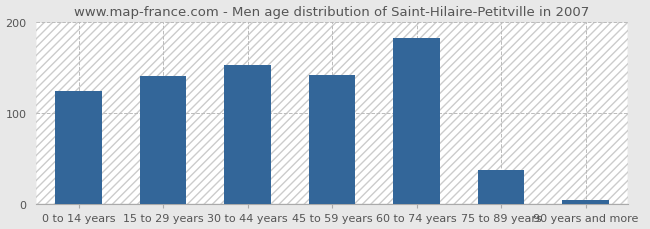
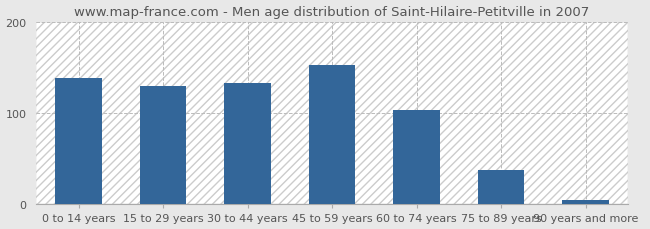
0 to 14 years: 124 -> 138
15 to 29 years: 140 -> 130
30 to 44 years: 152 -> 133
45 to 59 years: 142 -> 152
60 to 74 years: 182 -> 103
